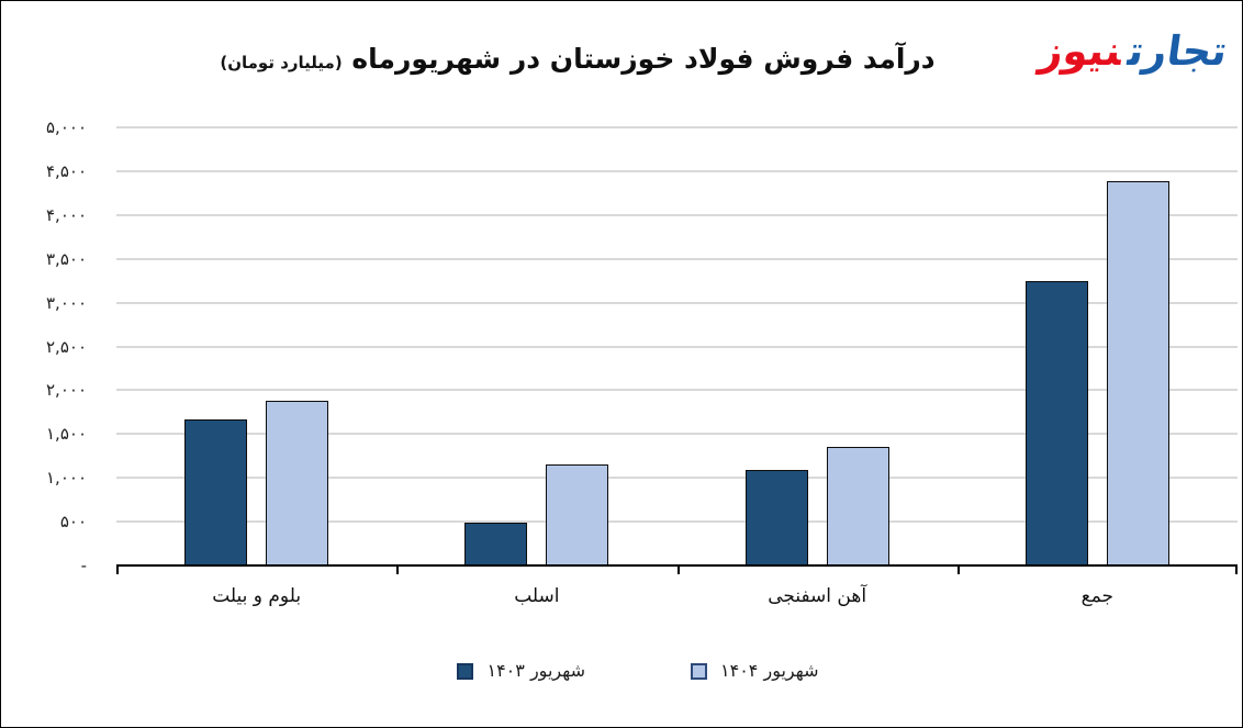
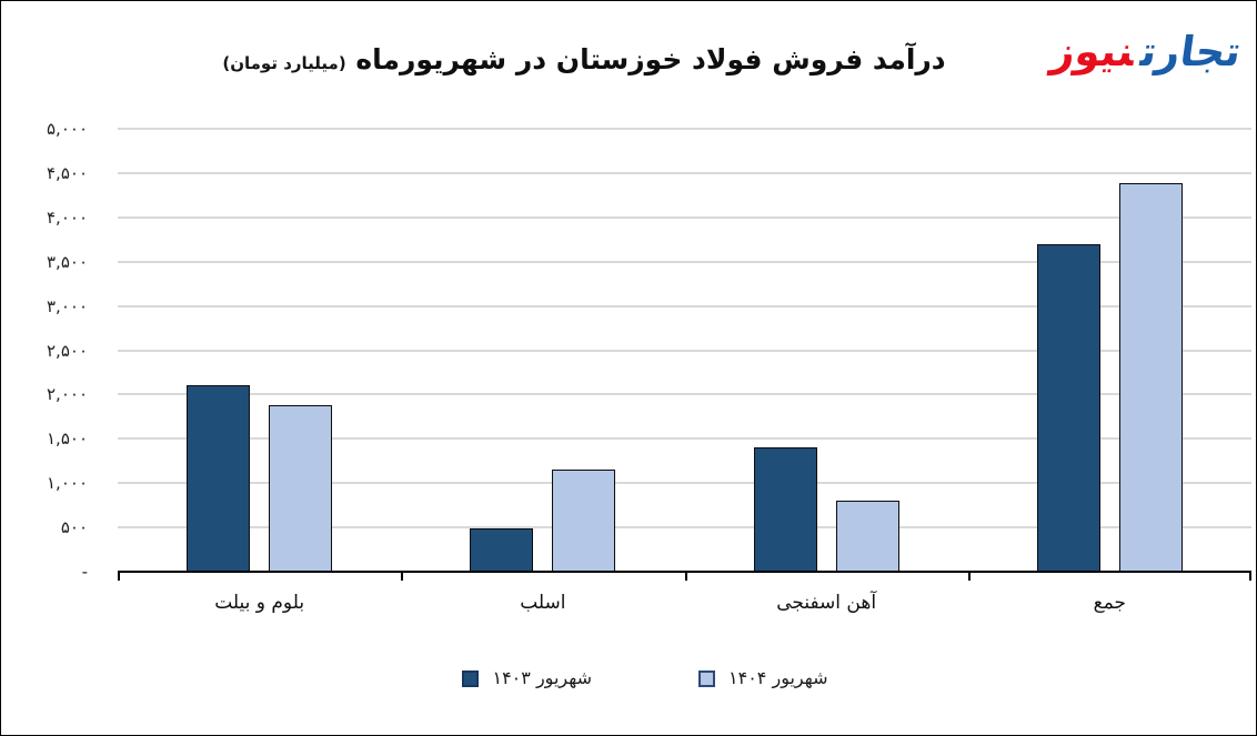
شهریور ۱۴۰۳/بلوم و بیلت: 1700 -> 2100
شهریور ۱۴۰۳/آهن اسفنجی: 1100 -> 1400
شهریور ۱۴۰۴/آهن اسفنجی: 1400 -> 800
شهریور ۱۴۰۳/جمع: 3200 -> 3700
